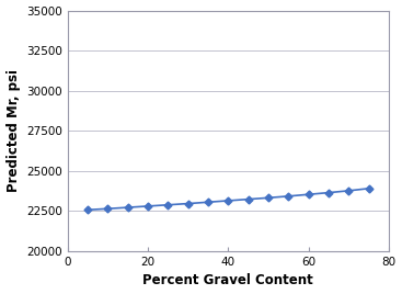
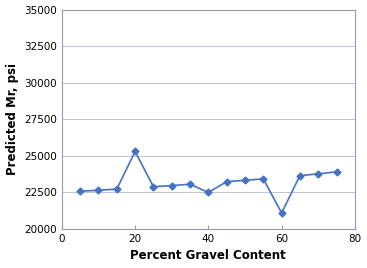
20: 22800 -> 25300
40: 23200 -> 22500
60: 23500 -> 21100
